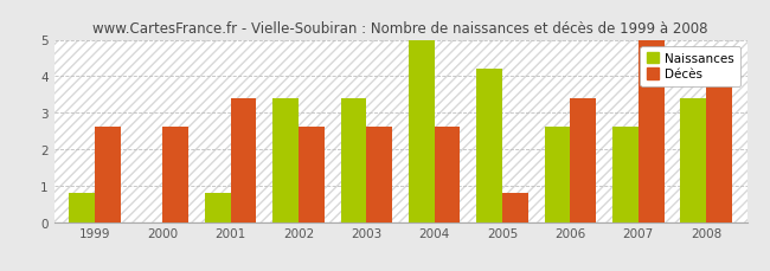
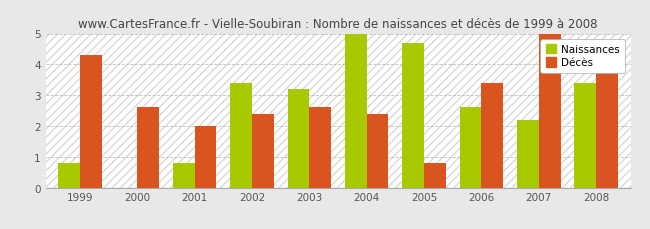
Décès/1999: 2.6 -> 4.3
Décès/2001: 3.4 -> 2.0
Décès/2002: 2.6 -> 2.4
Naissances/2003: 3.4 -> 3.2
Décès/2004: 2.6 -> 2.4
Naissances/2005: 4.2 -> 4.7
Naissances/2007: 2.6 -> 2.2
